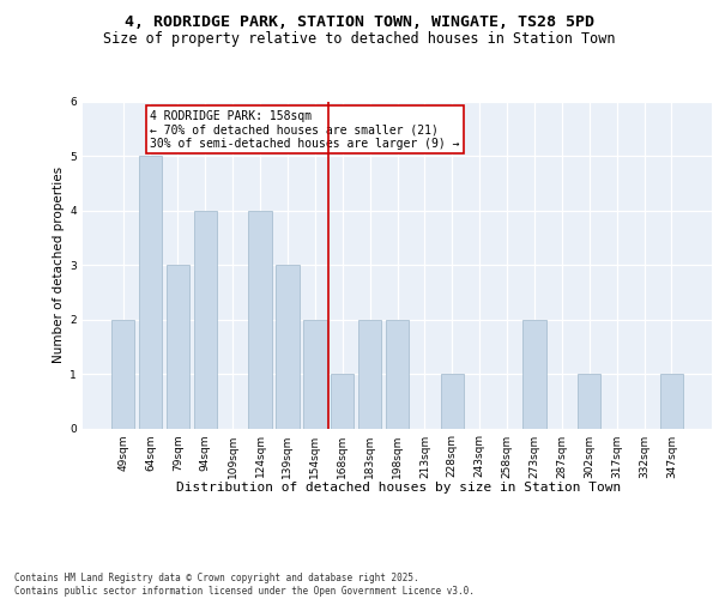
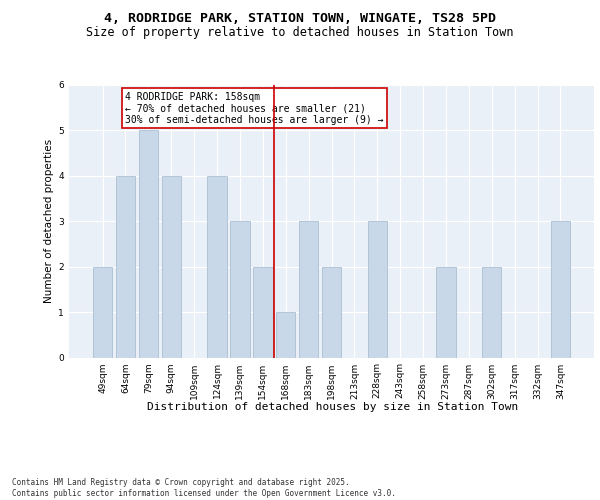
64sqm: 5 -> 4
79sqm: 3 -> 5
183sqm: 2 -> 3
228sqm: 1 -> 3
302sqm: 1 -> 2
347sqm: 1 -> 3
